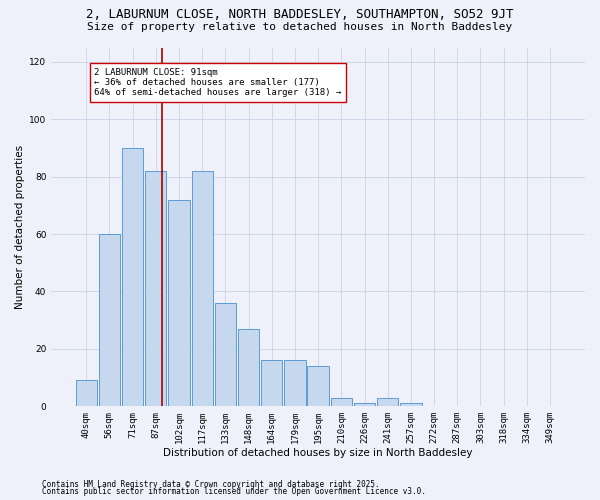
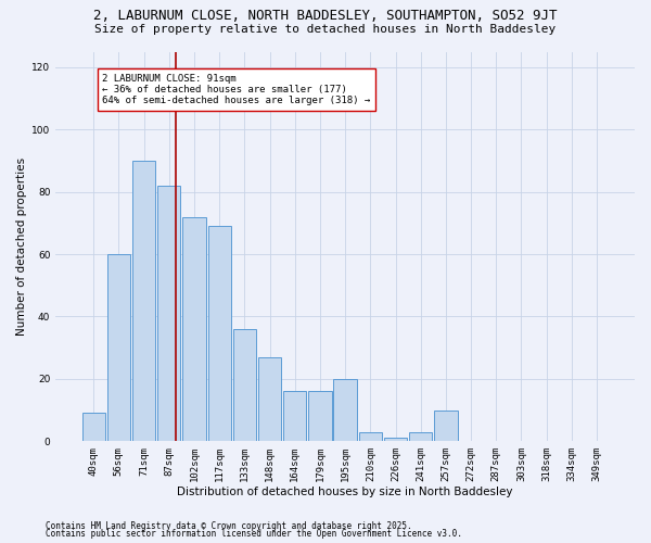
117sqm: 82 -> 69
195sqm: 14 -> 20
257sqm: 1 -> 10
